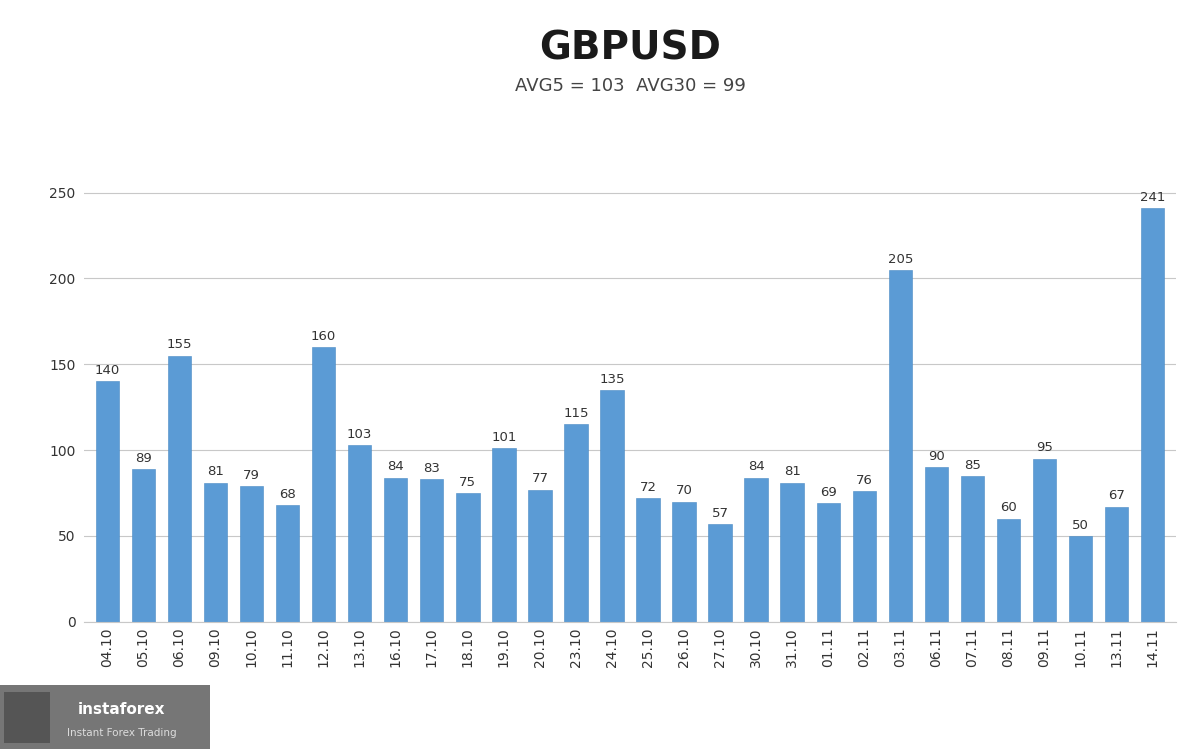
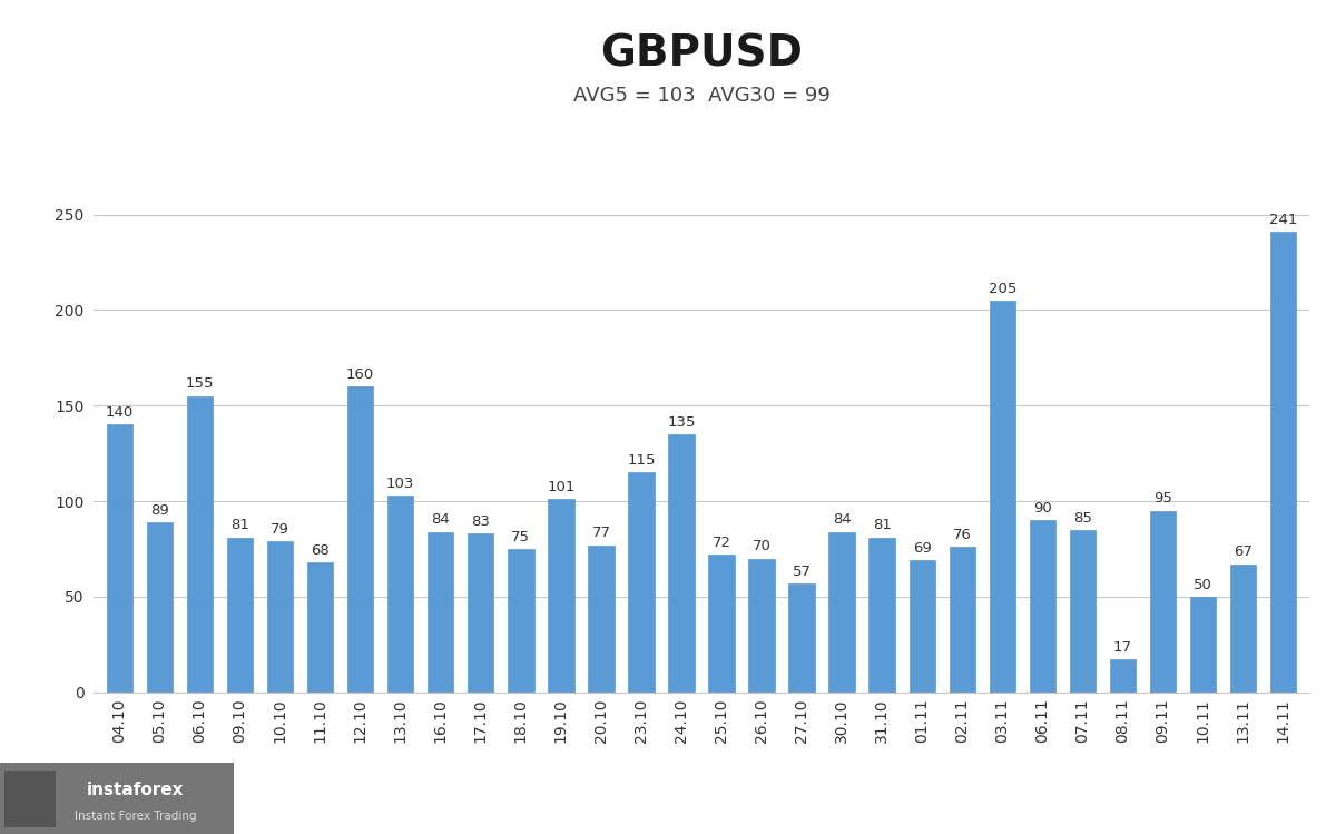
08.11: 60 -> 17
